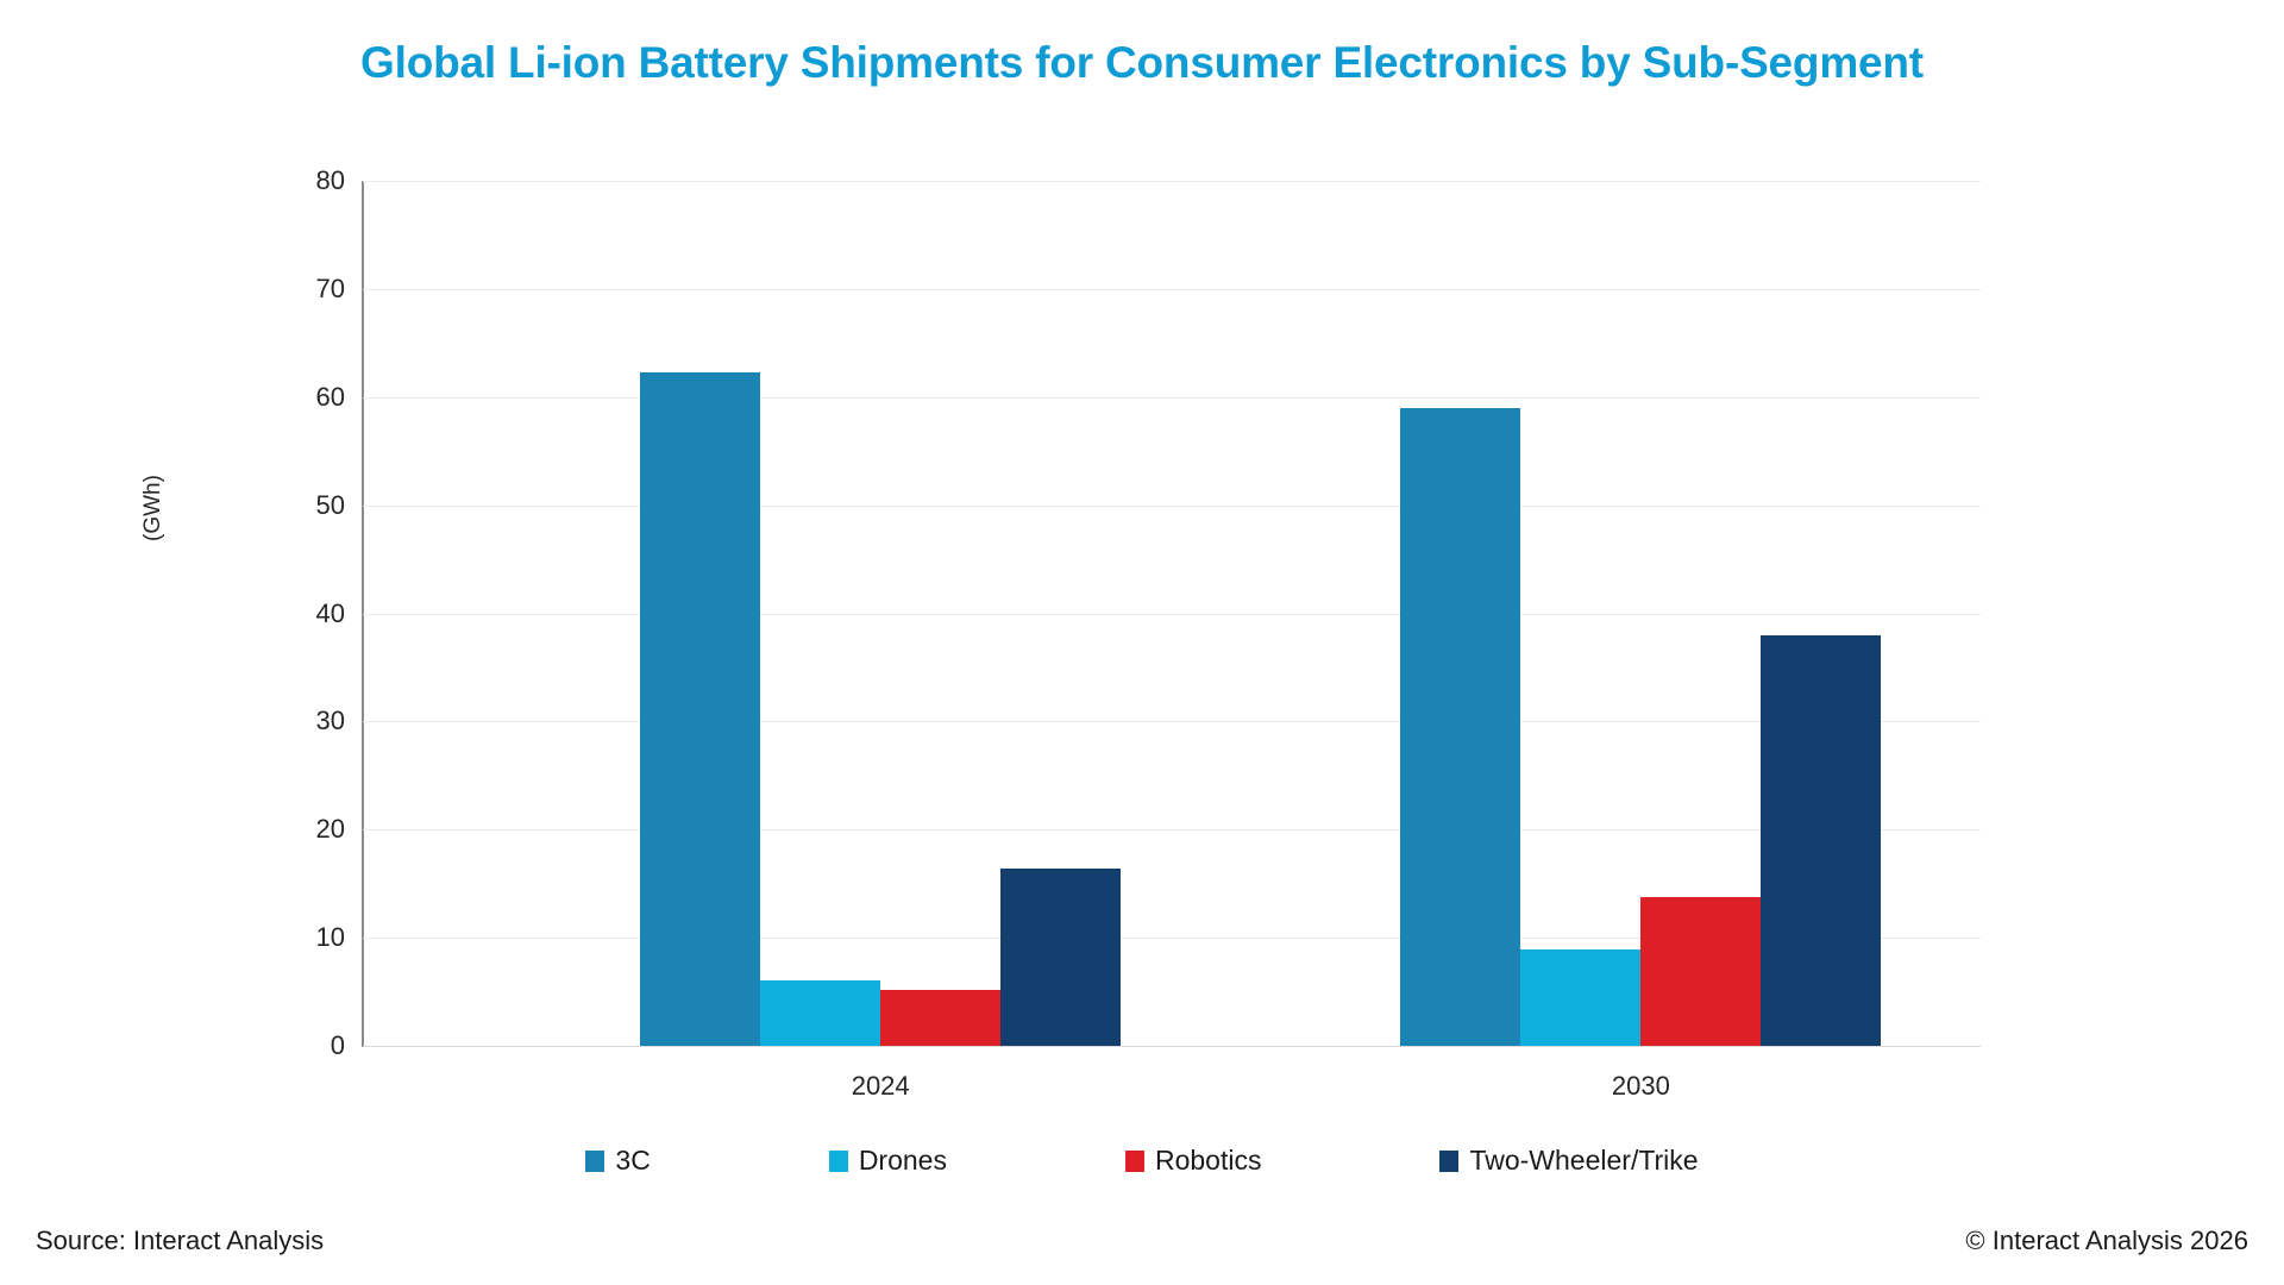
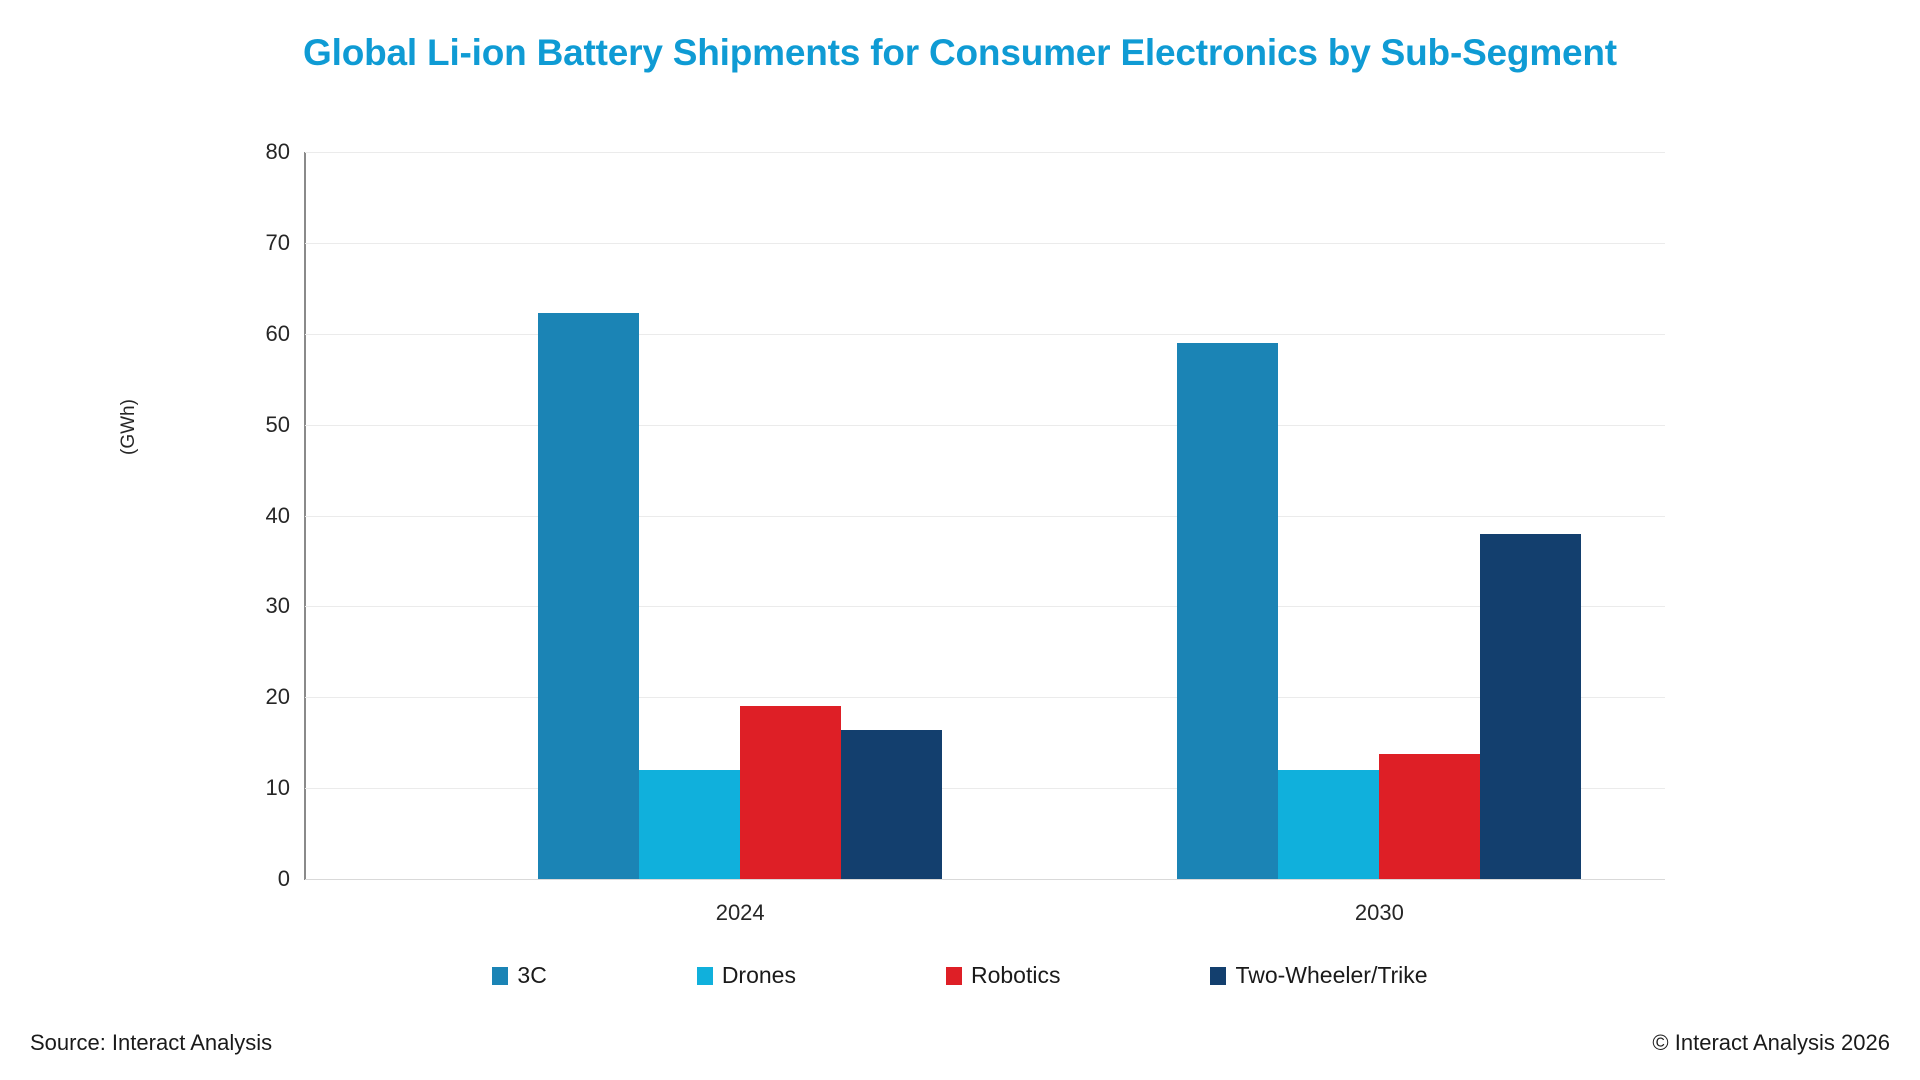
Drones/2024: 6 -> 12
Robotics/2024: 5 -> 19
Drones/2030: 9 -> 12
